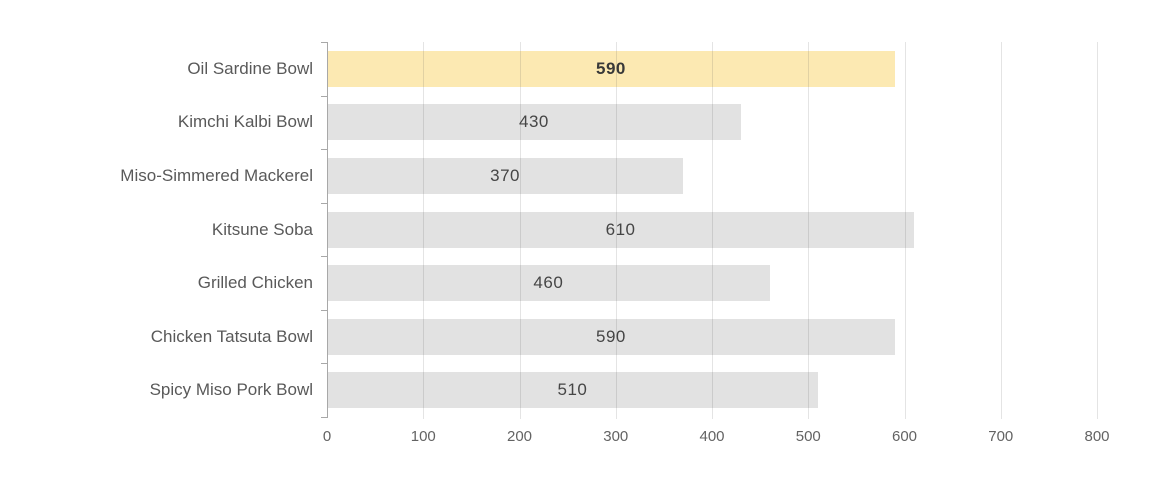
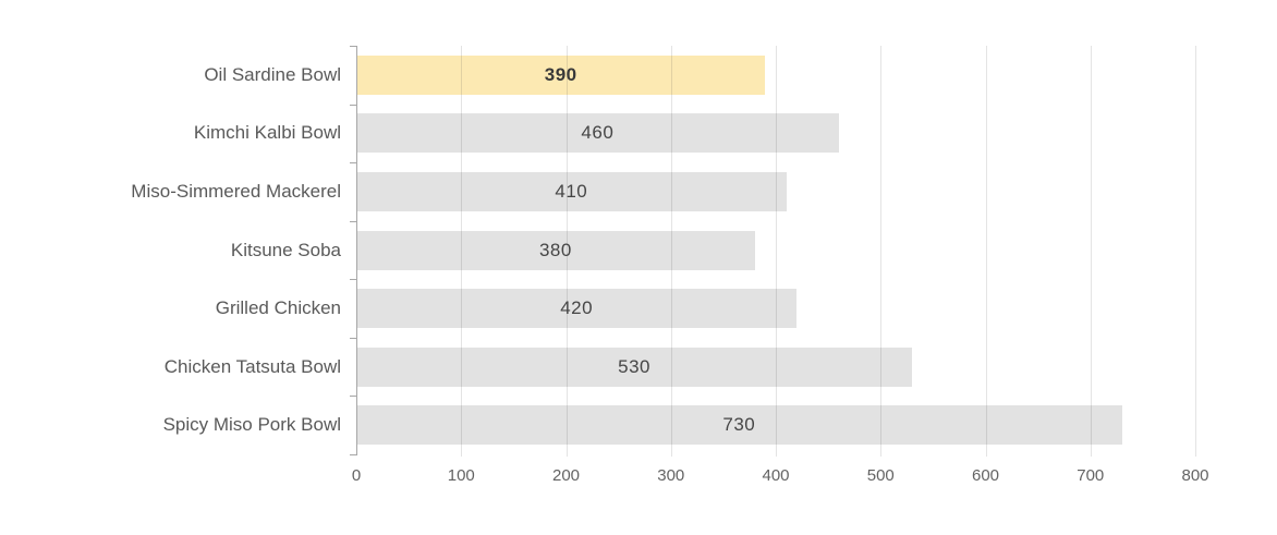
Oil Sardine Bowl: 590 -> 390
Kimchi Kalbi Bowl: 430 -> 460
Miso-Simmered Mackerel: 370 -> 410
Kitsune Soba: 610 -> 380
Grilled Chicken: 460 -> 420
Chicken Tatsuta Bowl: 590 -> 530
Spicy Miso Pork Bowl: 510 -> 730
